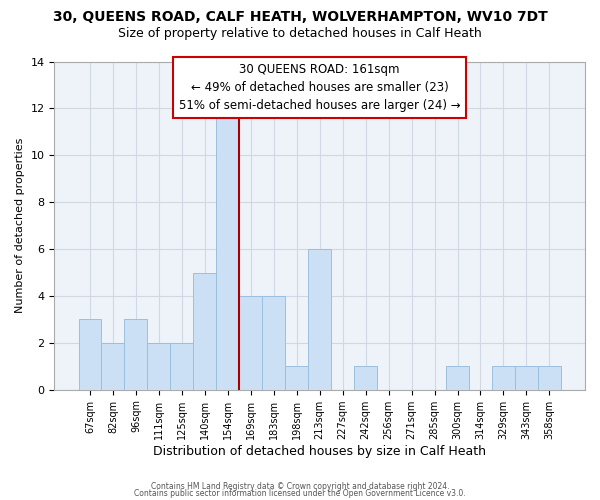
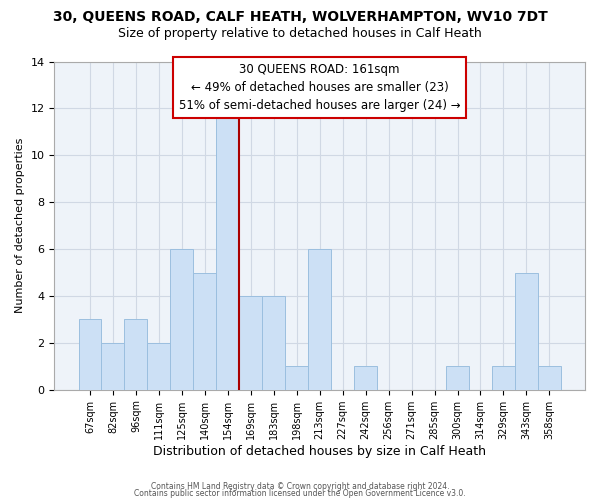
125sqm: 2 -> 6
343sqm: 1 -> 5
